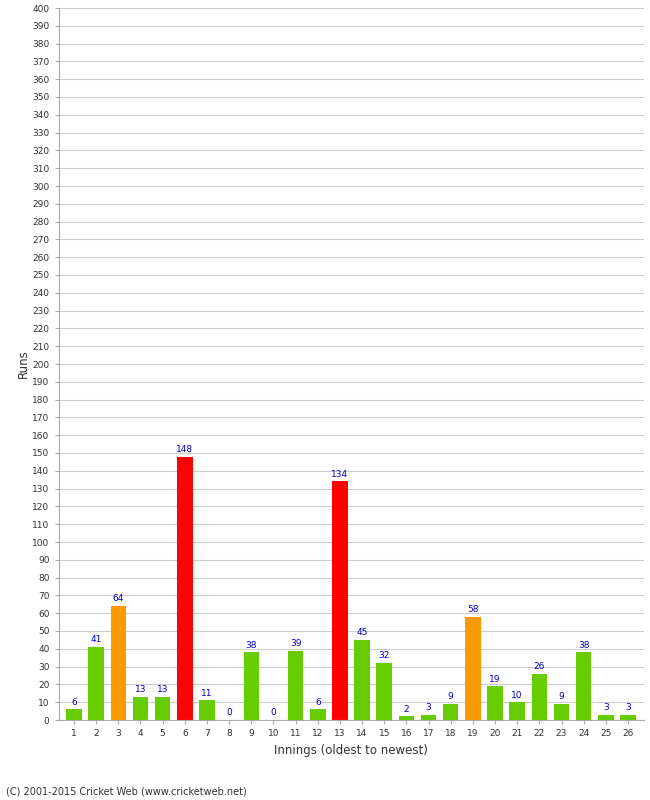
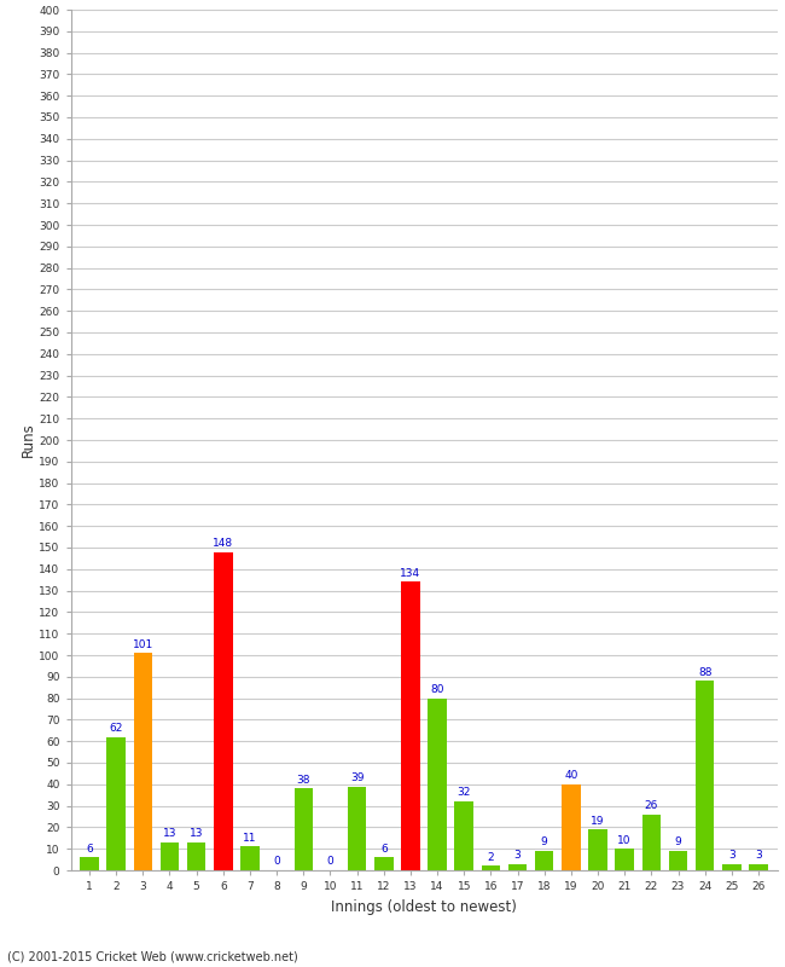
2: 41 -> 62
3: 64 -> 101
14: 45 -> 80
19: 58 -> 40
24: 38 -> 88
